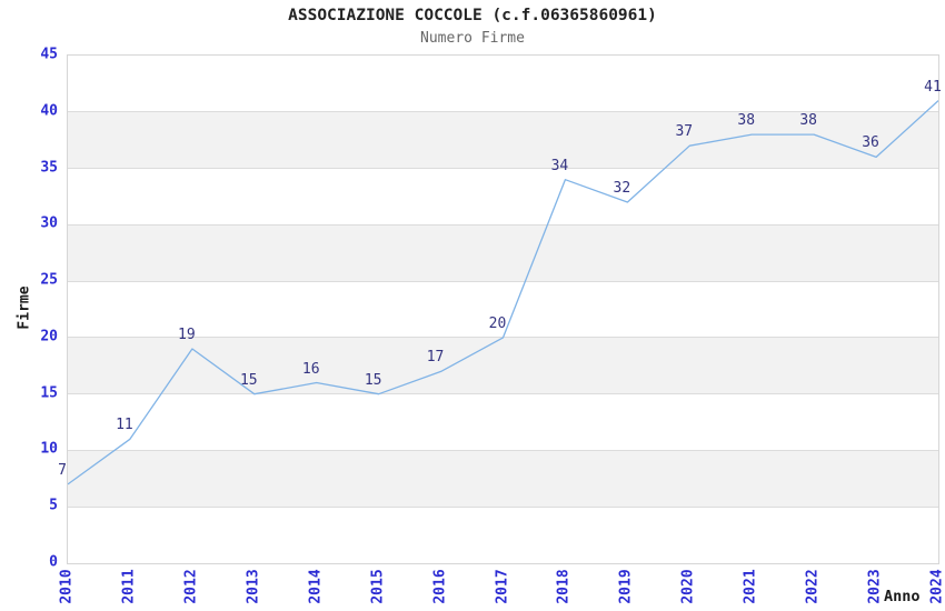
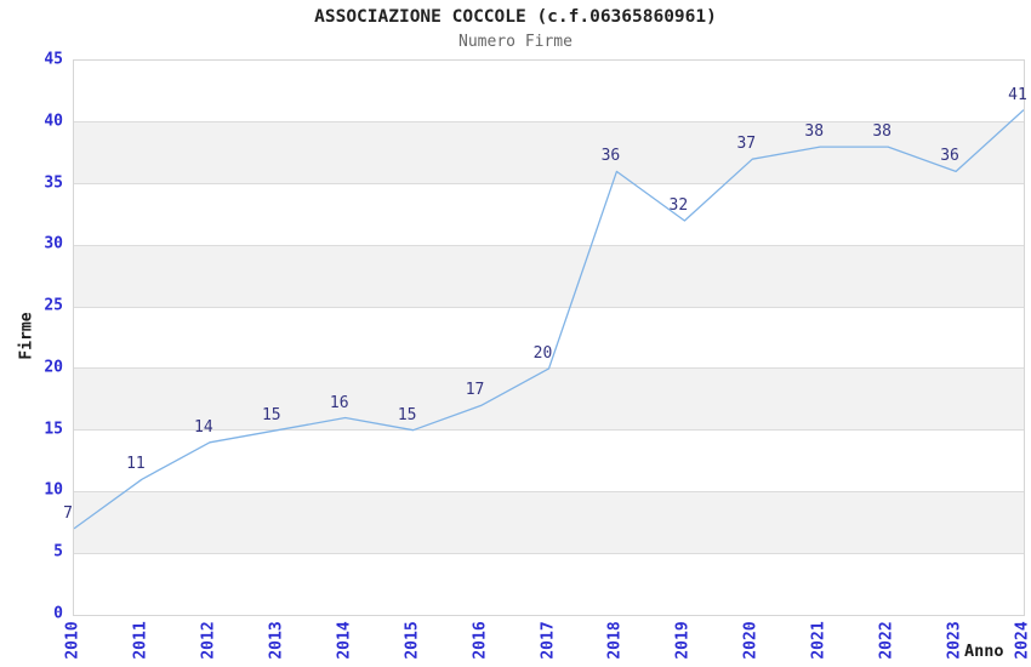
2012: 19 -> 14
2018: 34 -> 36
